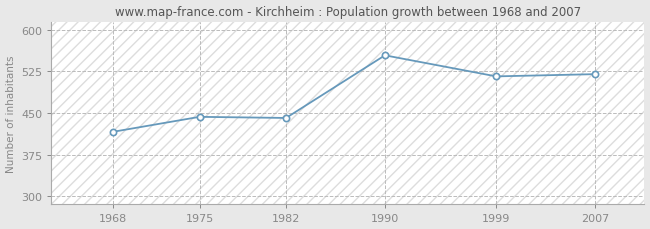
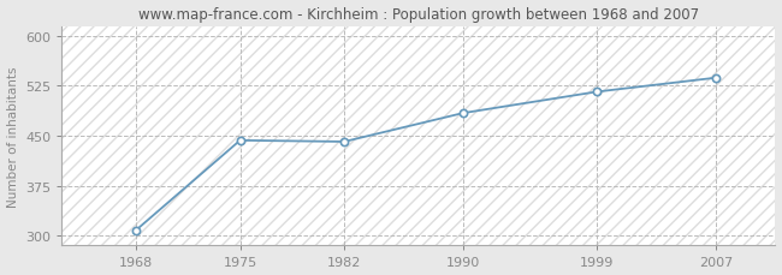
1968: 416 -> 308
1990: 554 -> 484
2007: 520 -> 537
